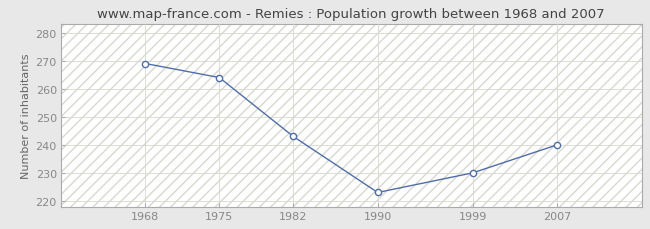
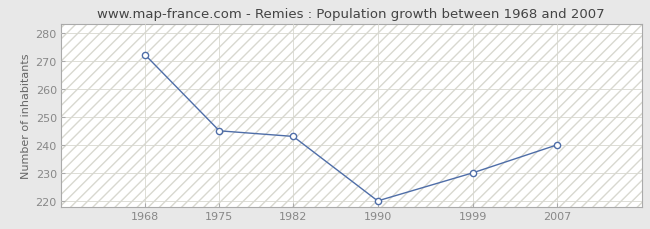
1968: 269 -> 272
1975: 264 -> 245
1990: 223 -> 220
